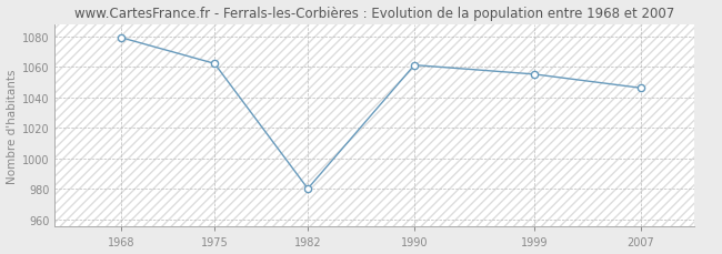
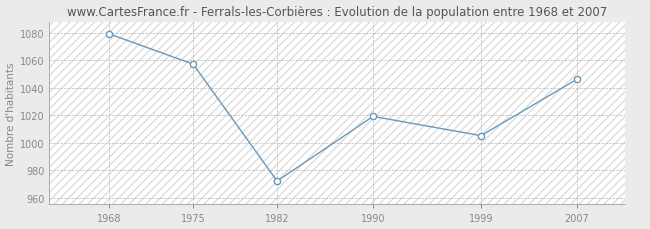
1975: 1062 -> 1057
1982: 980 -> 972
1990: 1061 -> 1019
1999: 1055 -> 1005
